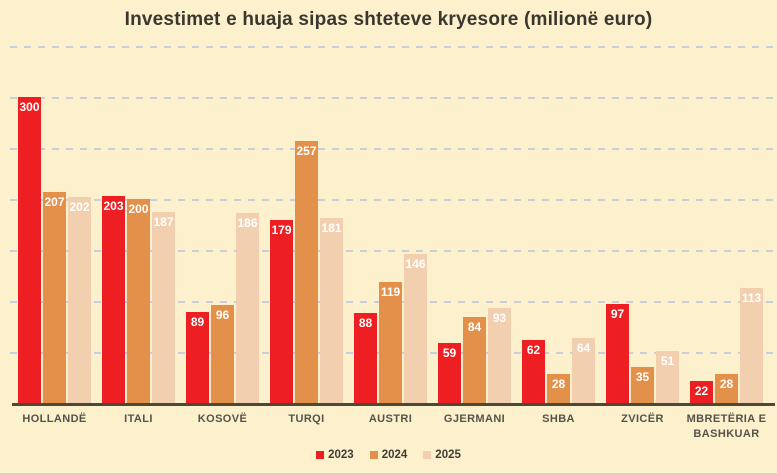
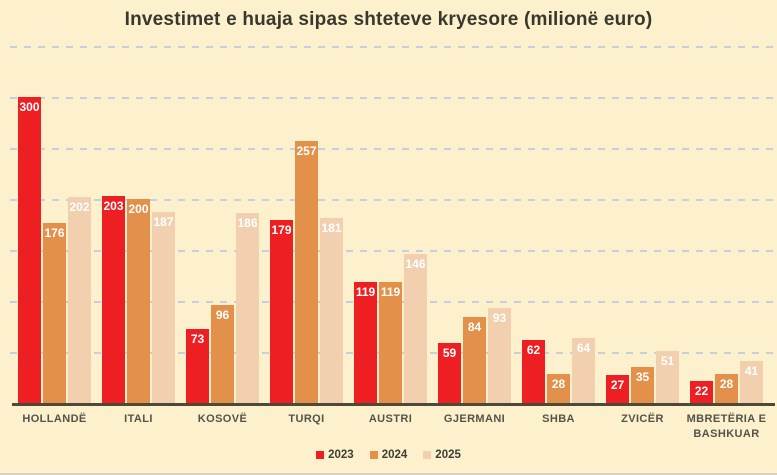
2024/HOLLANDË: 207 -> 176
2023/KOSOVË: 89 -> 73
2023/AUSTRI: 88 -> 119
2023/ZVICËR: 97 -> 27
2025/MBRETËRIA E BASHKUAR: 113 -> 41
